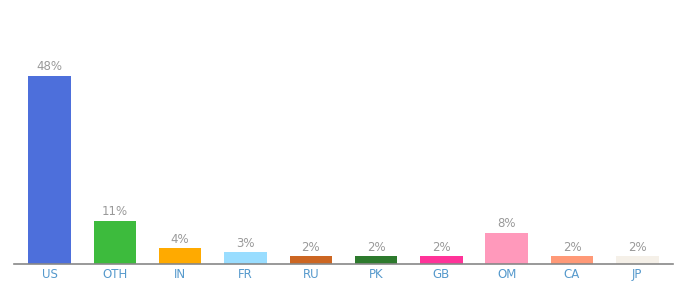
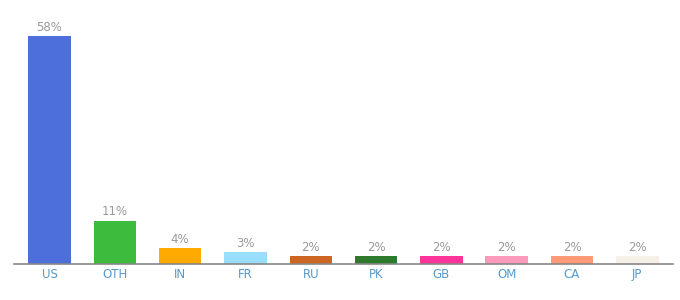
US: 48% -> 58%
OM: 8% -> 2%
